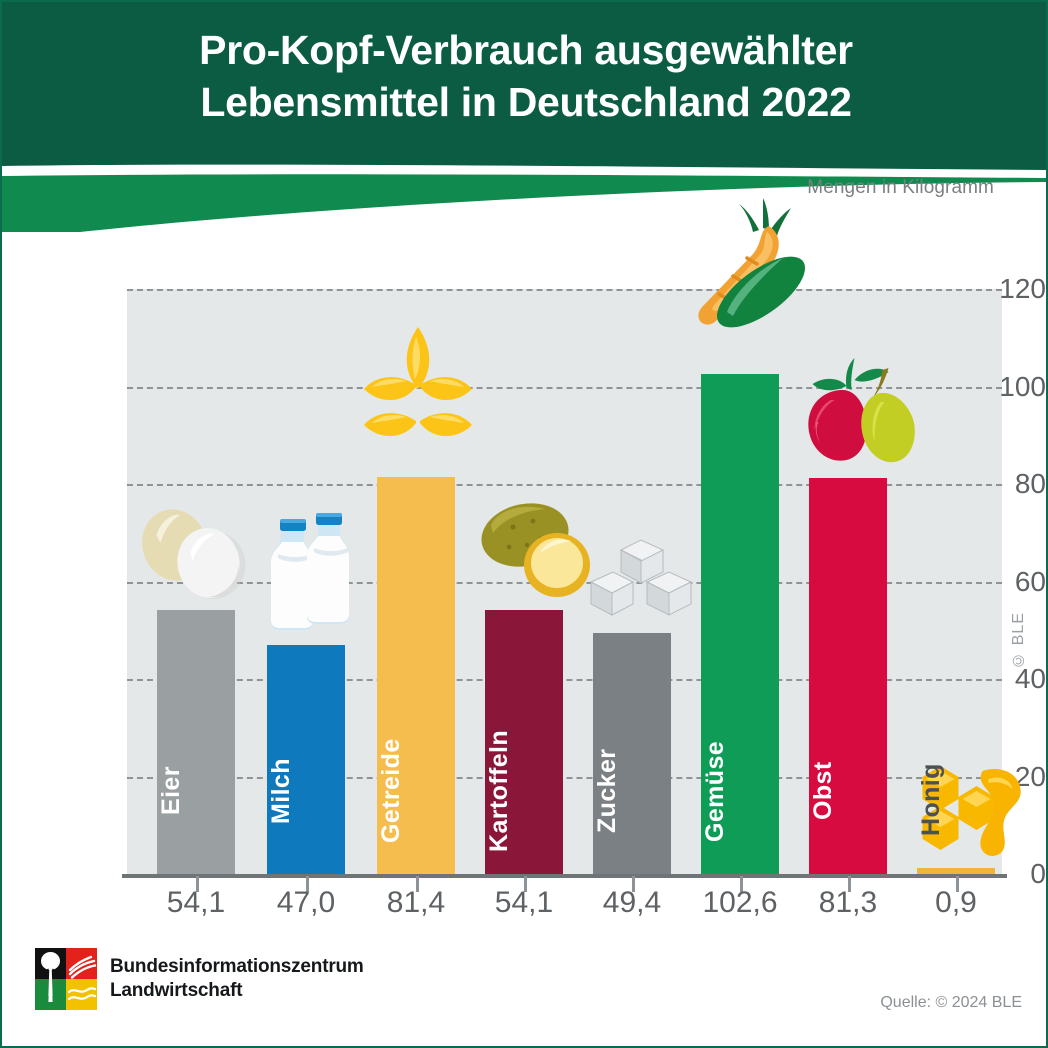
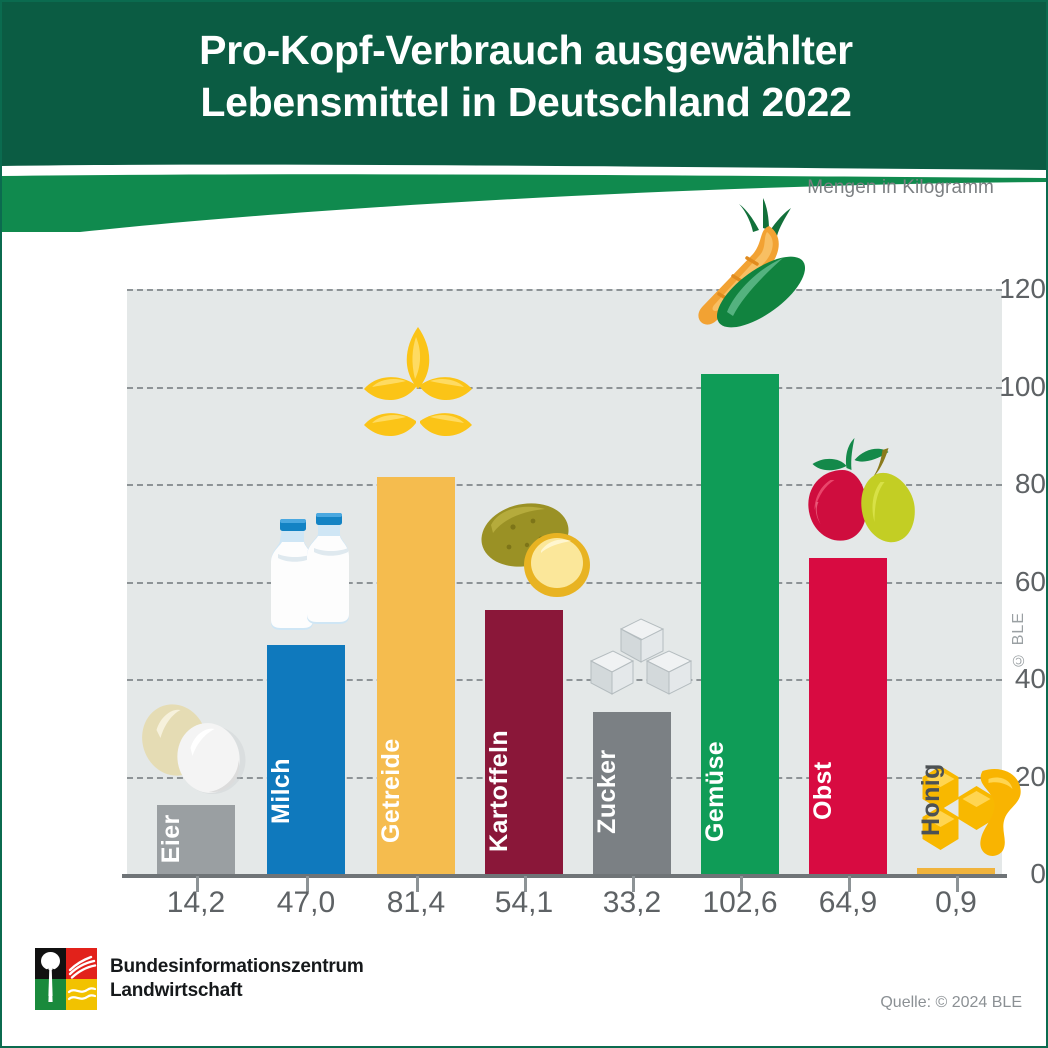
Eier: 54,1 -> 14,2
Zucker: 49,4 -> 33,2
Obst: 81,3 -> 64,9
